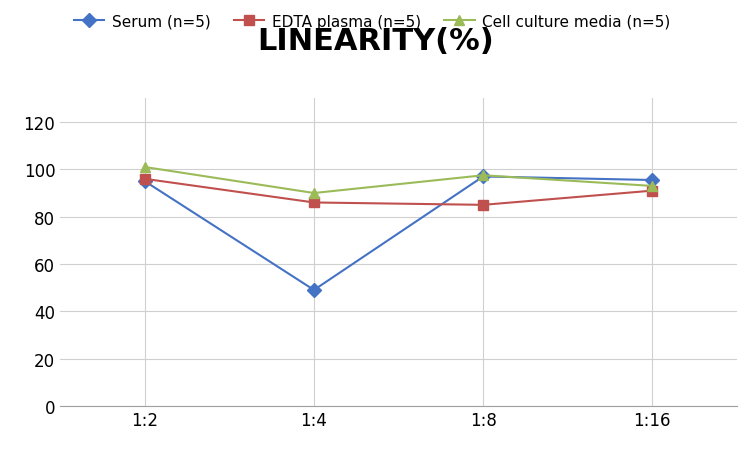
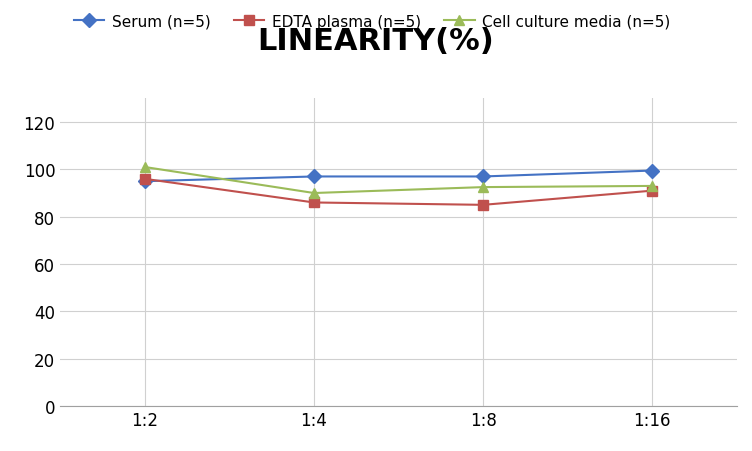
Serum (n=5)/1:4: 49.0 -> 97.0
Cell culture media (n=5)/1:8: 97.5 -> 92.5
Serum (n=5)/1:16: 95.5 -> 99.5
